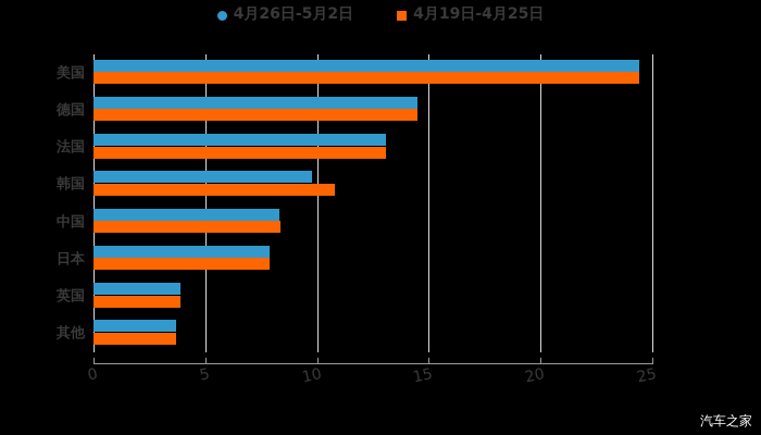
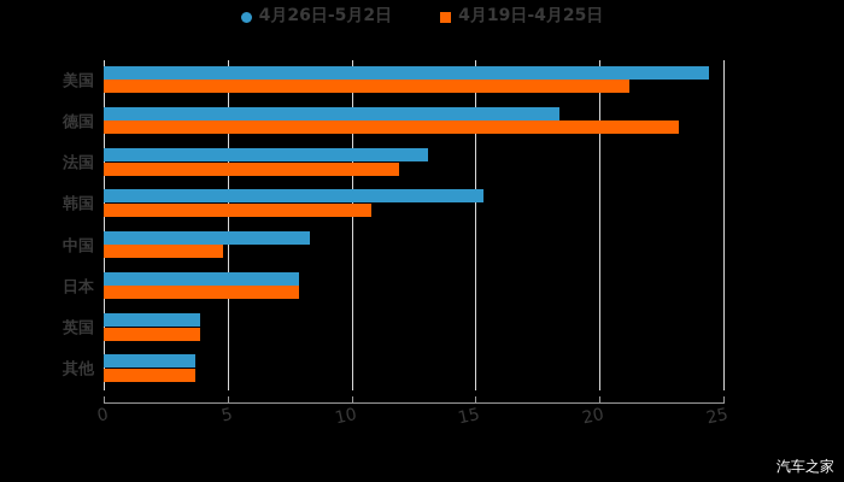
4月19日-4月25日/美国: 24.4 -> 21.2
4月26日-5月2日/德国: 14.5 -> 18.4
4月19日-4月25日/德国: 14.5 -> 23.2
4月19日-4月25日/法国: 13.1 -> 11.9
4月26日-5月2日/韩国: 9.8 -> 15.3
4月19日-4月25日/中国: 8.3 -> 4.8
